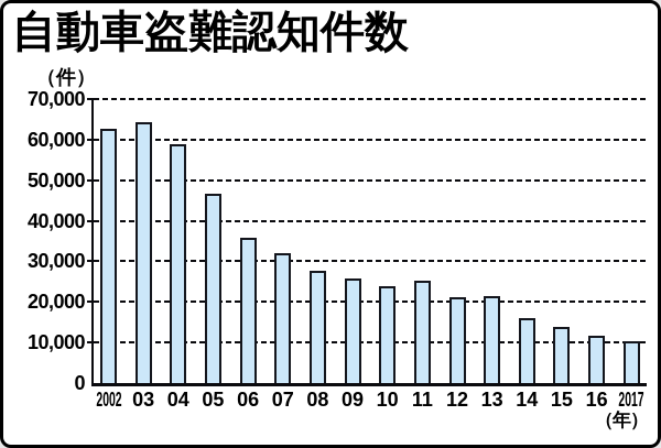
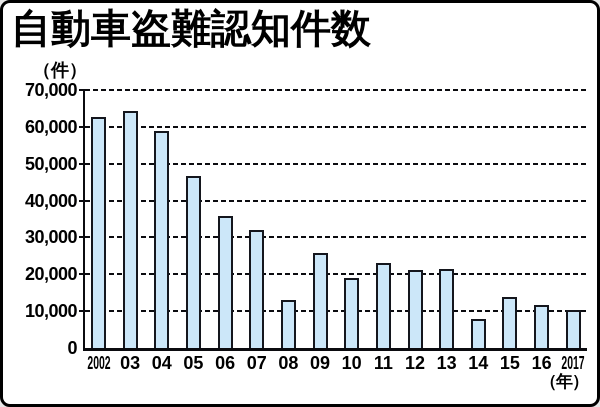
08: 28000 -> 13000
10: 24000 -> 19000
11: 25000 -> 23000
14: 16000 -> 8000
